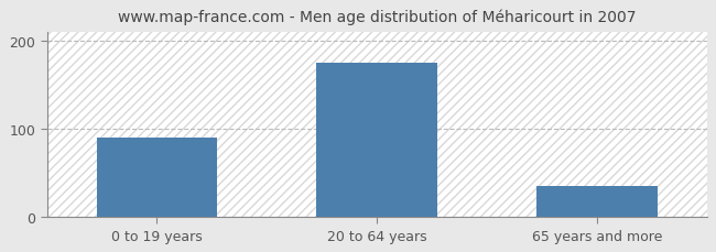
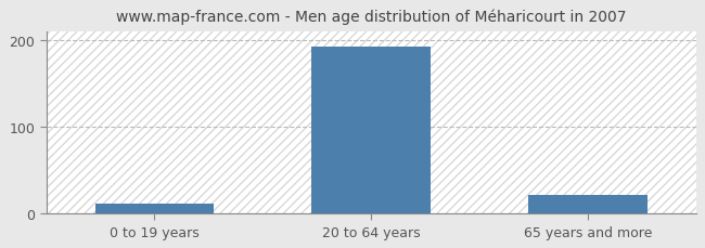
0 to 19 years: 90 -> 12
20 to 64 years: 175 -> 192
65 years and more: 35 -> 22
